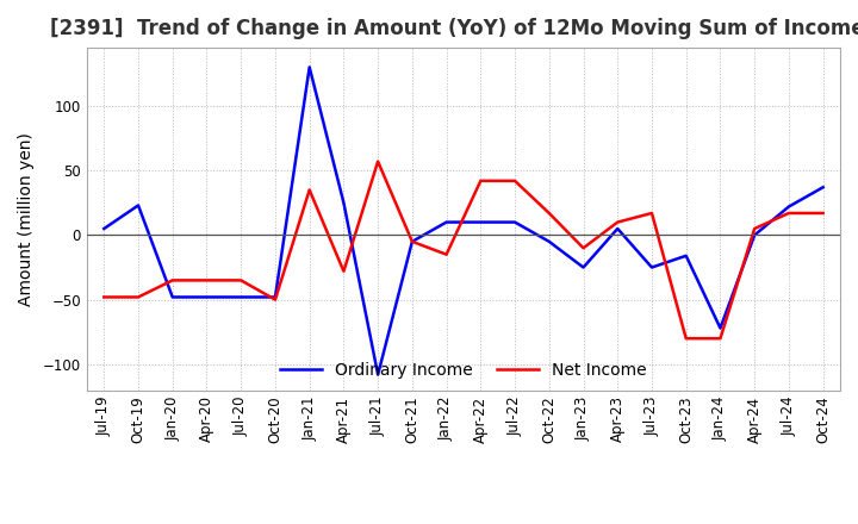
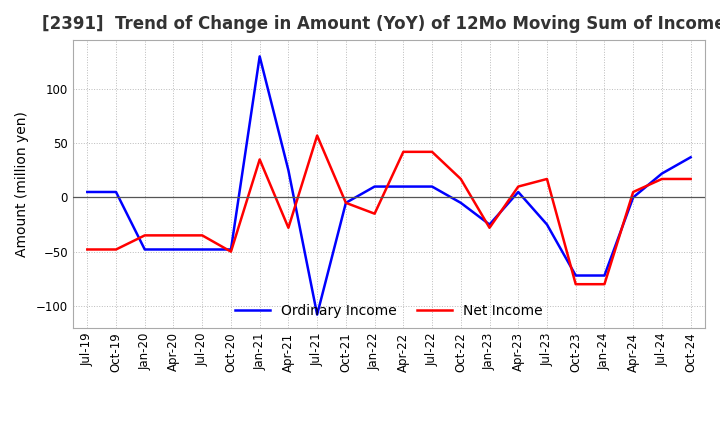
Ordinary Income/Oct-19: 23 -> 5
Net Income/Jan-23: -10 -> -28
Ordinary Income/Oct-23: -16 -> -72
